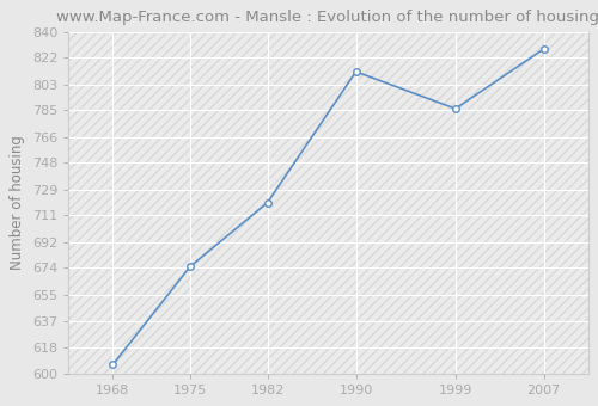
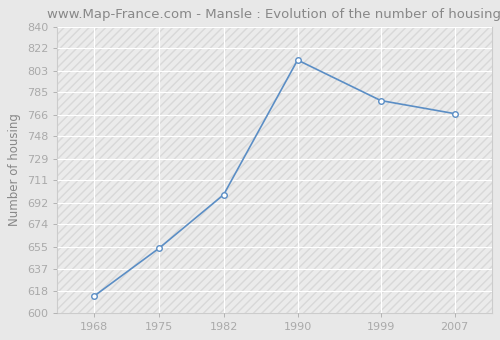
1968: 606 -> 614
1975: 675 -> 654
1982: 720 -> 699
1999: 786 -> 778
2007: 828 -> 767
